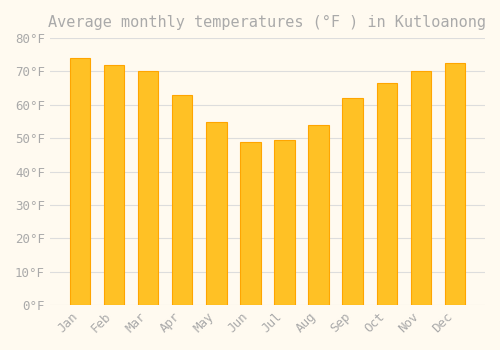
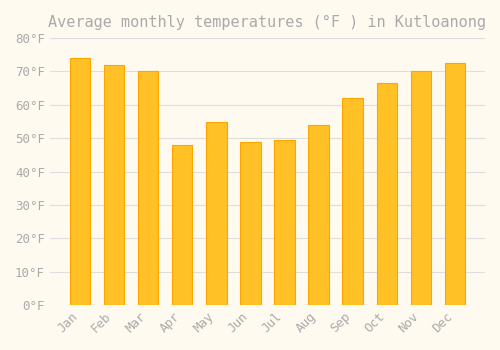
Apr: 63.0°F -> 48.0°F
